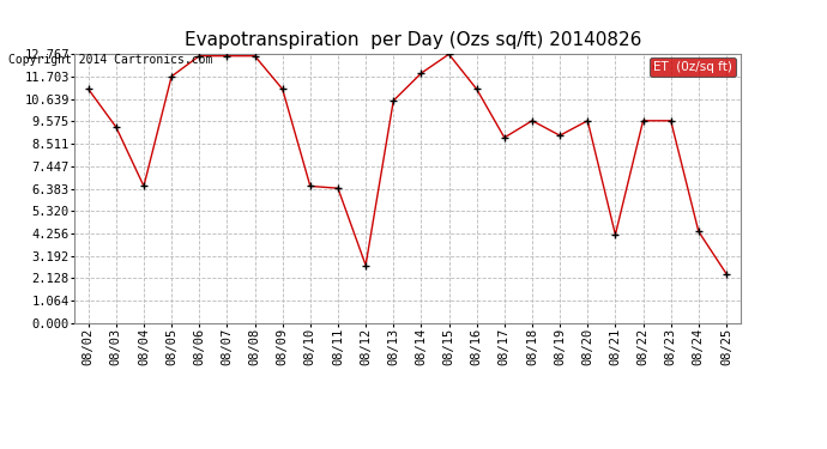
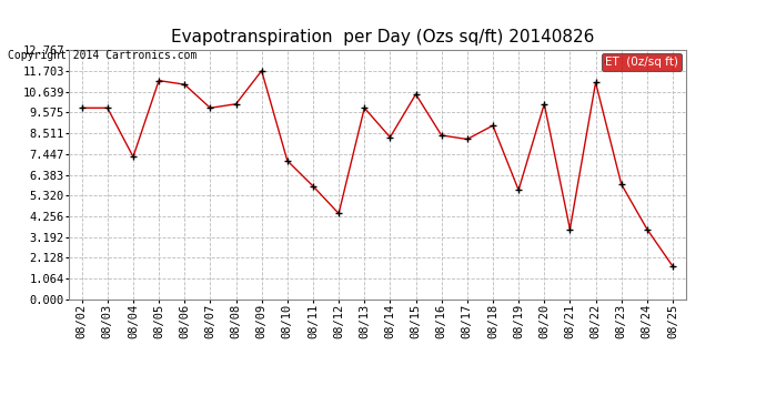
08/02: 11.1 -> 9.8
08/03: 9.3 -> 9.8
08/04: 6.5 -> 7.3
08/05: 11.7 -> 11.2
08/06: 12.7 -> 11.0
08/07: 12.7 -> 9.8
08/08: 12.7 -> 10.0
08/09: 11.1 -> 11.7
08/10: 6.5 -> 7.1
08/11: 6.4 -> 5.8
08/12: 2.8 -> 4.4
08/13: 10.6 -> 9.8
08/14: 11.8 -> 8.3
08/15: 12.8 -> 10.5
08/16: 11.1 -> 8.4
08/17: 8.8 -> 8.2
08/18: 9.6 -> 8.9
08/19: 8.9 -> 5.6
08/20: 9.6 -> 10.0
08/21: 4.2 -> 3.6
08/22: 9.6 -> 11.1
08/23: 9.6 -> 5.9
08/24: 4.3 -> 3.6
08/25: 2.4 -> 1.7
